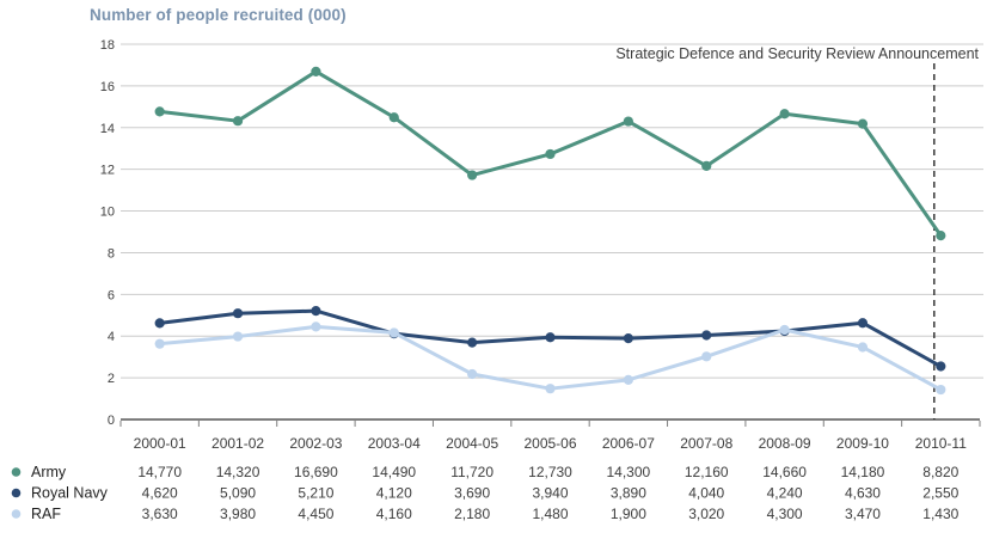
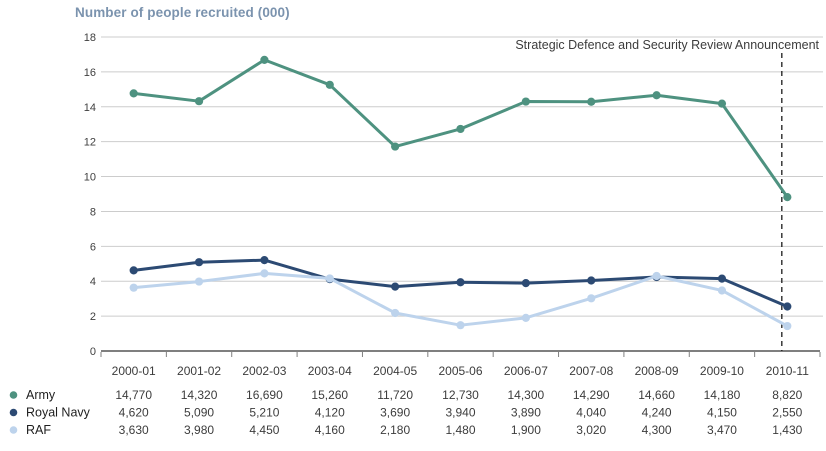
Army/2003-04: 14,490 -> 15,260
Army/2007-08: 12,160 -> 14,290
Royal Navy/2009-10: 4,630 -> 4,150
